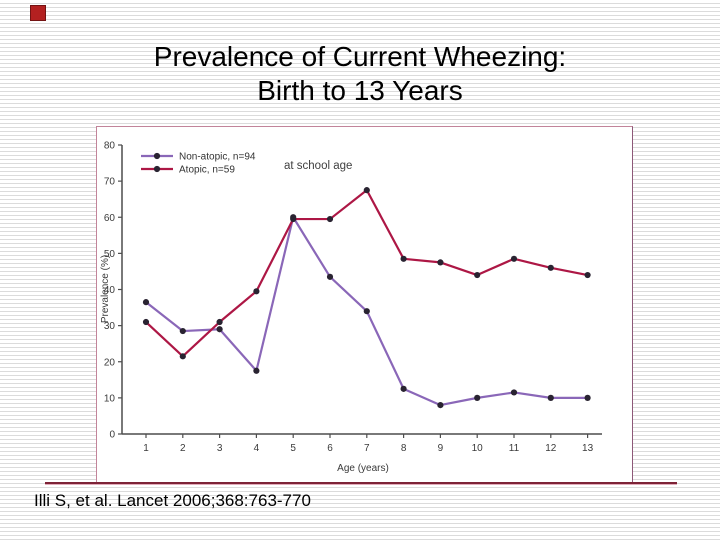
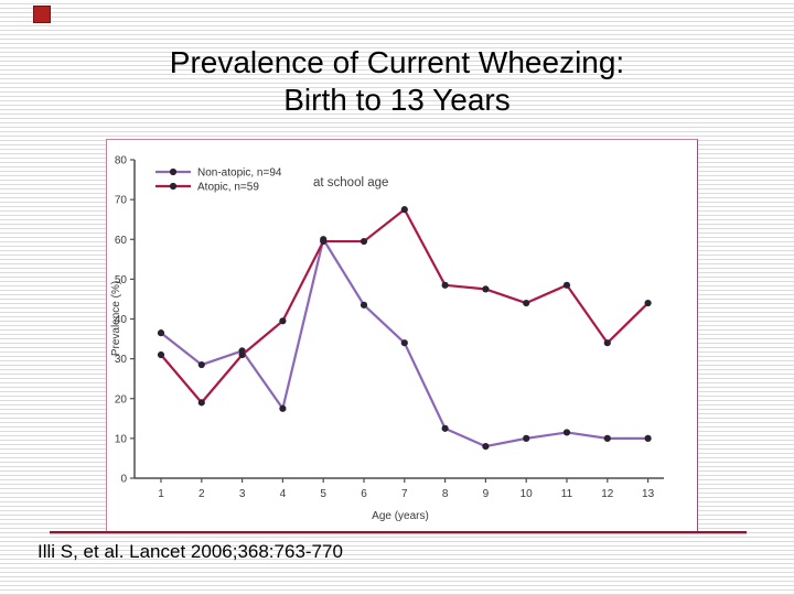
Atopic, n=59/2: 22 -> 19
Non-atopic, n=94/3: 29 -> 32
Atopic, n=59/12: 46 -> 34
